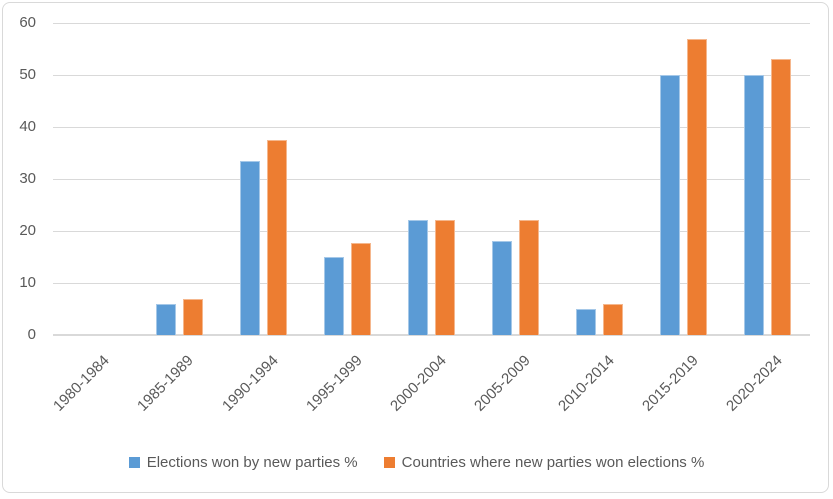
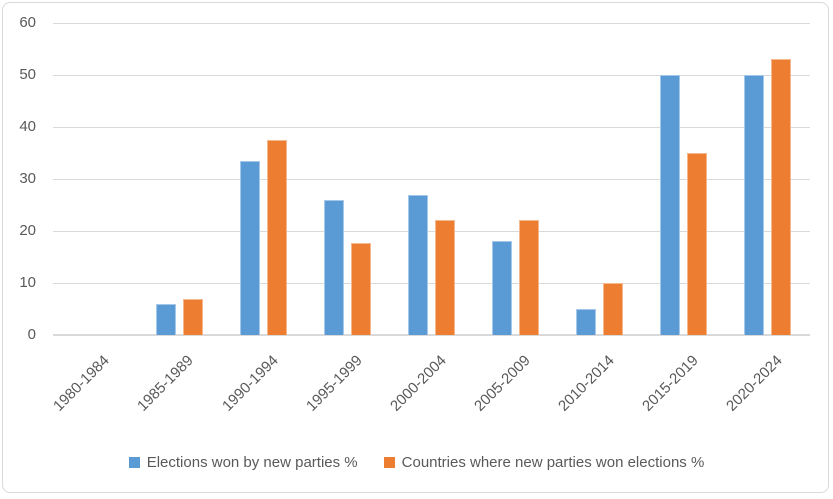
Elections won by new parties %/1995-1999: 15 -> 26
Elections won by new parties %/2000-2004: 22 -> 27
Countries where new parties won elections %/2010-2014: 6 -> 10
Countries where new parties won elections %/2015-2019: 57 -> 35
